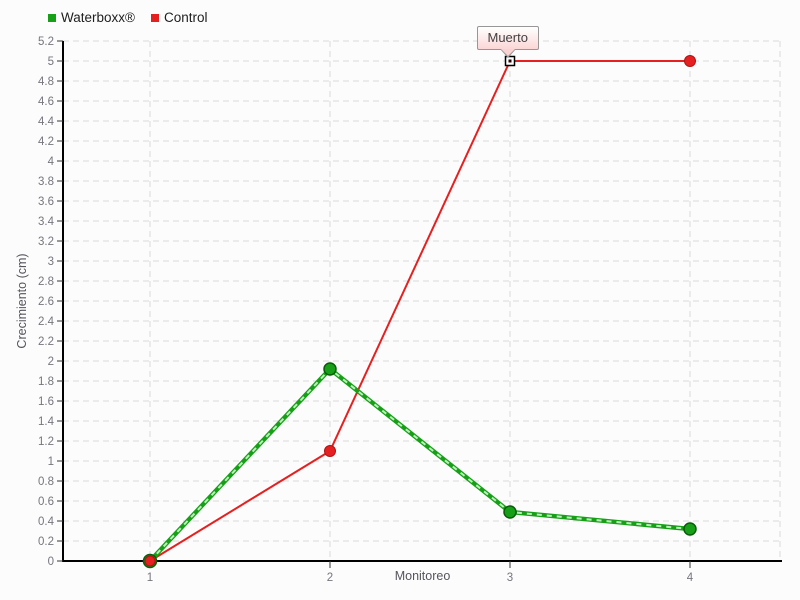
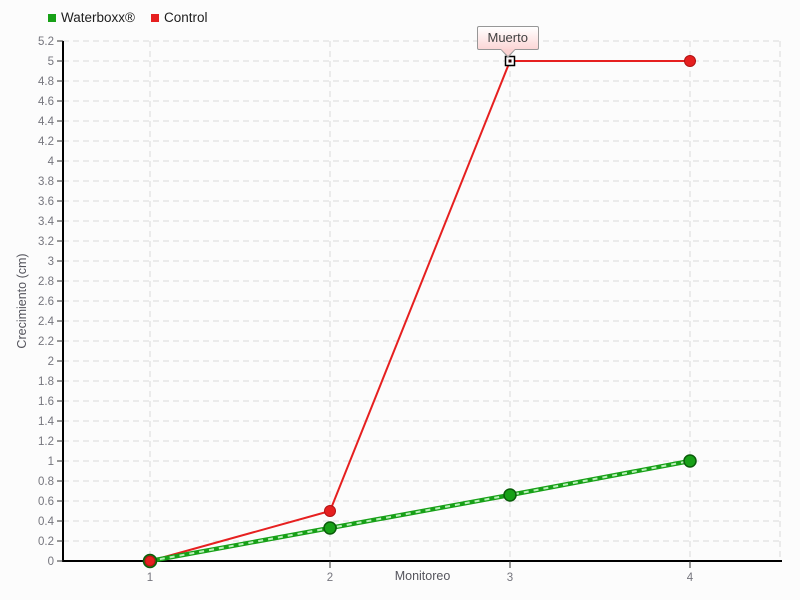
Waterboxx®/2: 1.92 -> 0.33
Control/2: 1.1 -> 0.5
Waterboxx®/3: 0.49 -> 0.66
Waterboxx®/4: 0.32 -> 1.00
